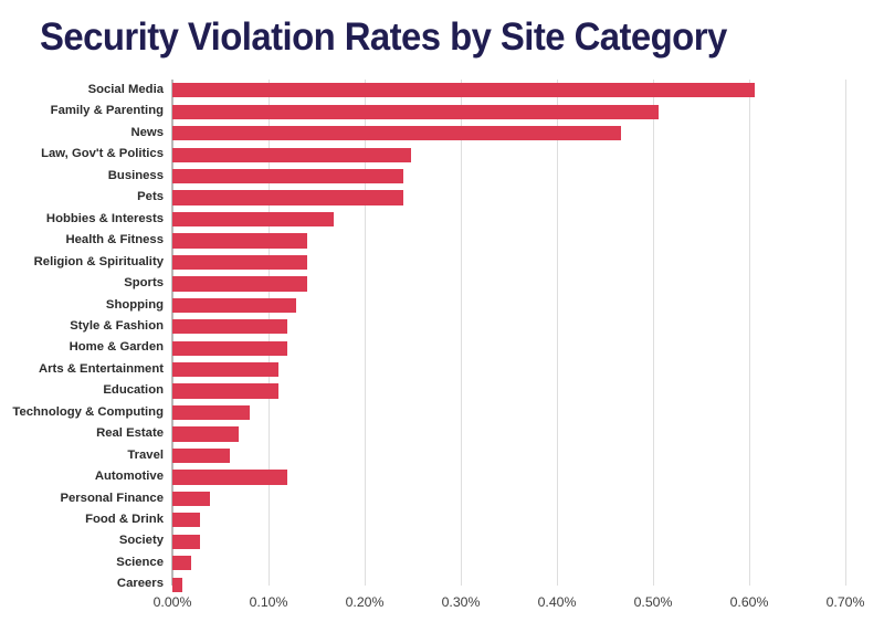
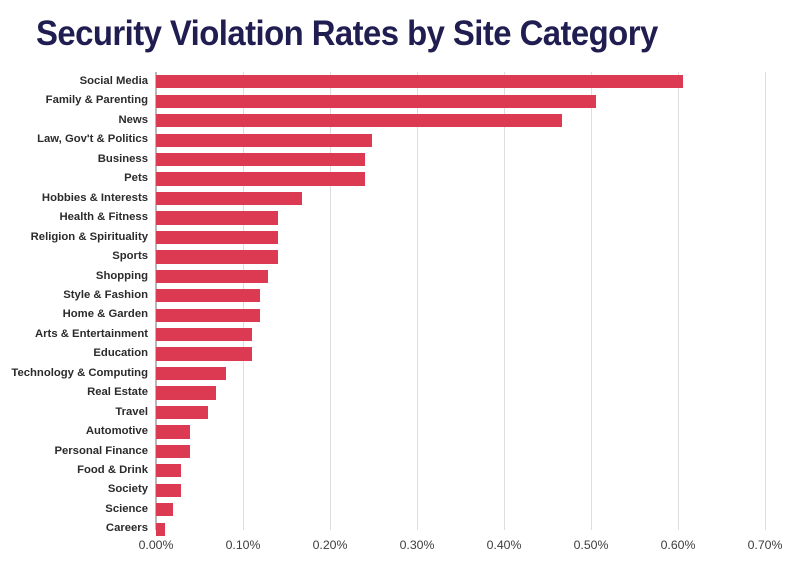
Automotive: 0.12% -> 0.04%
